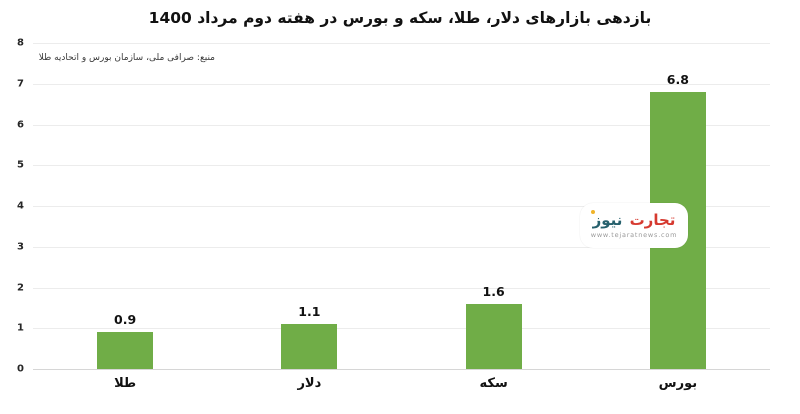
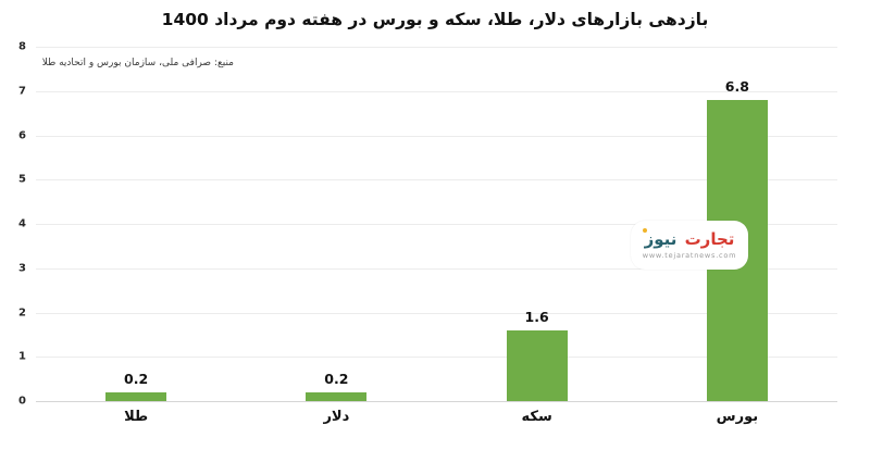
طلا: 0.9 -> 0.2
دلار: 1.1 -> 0.2
